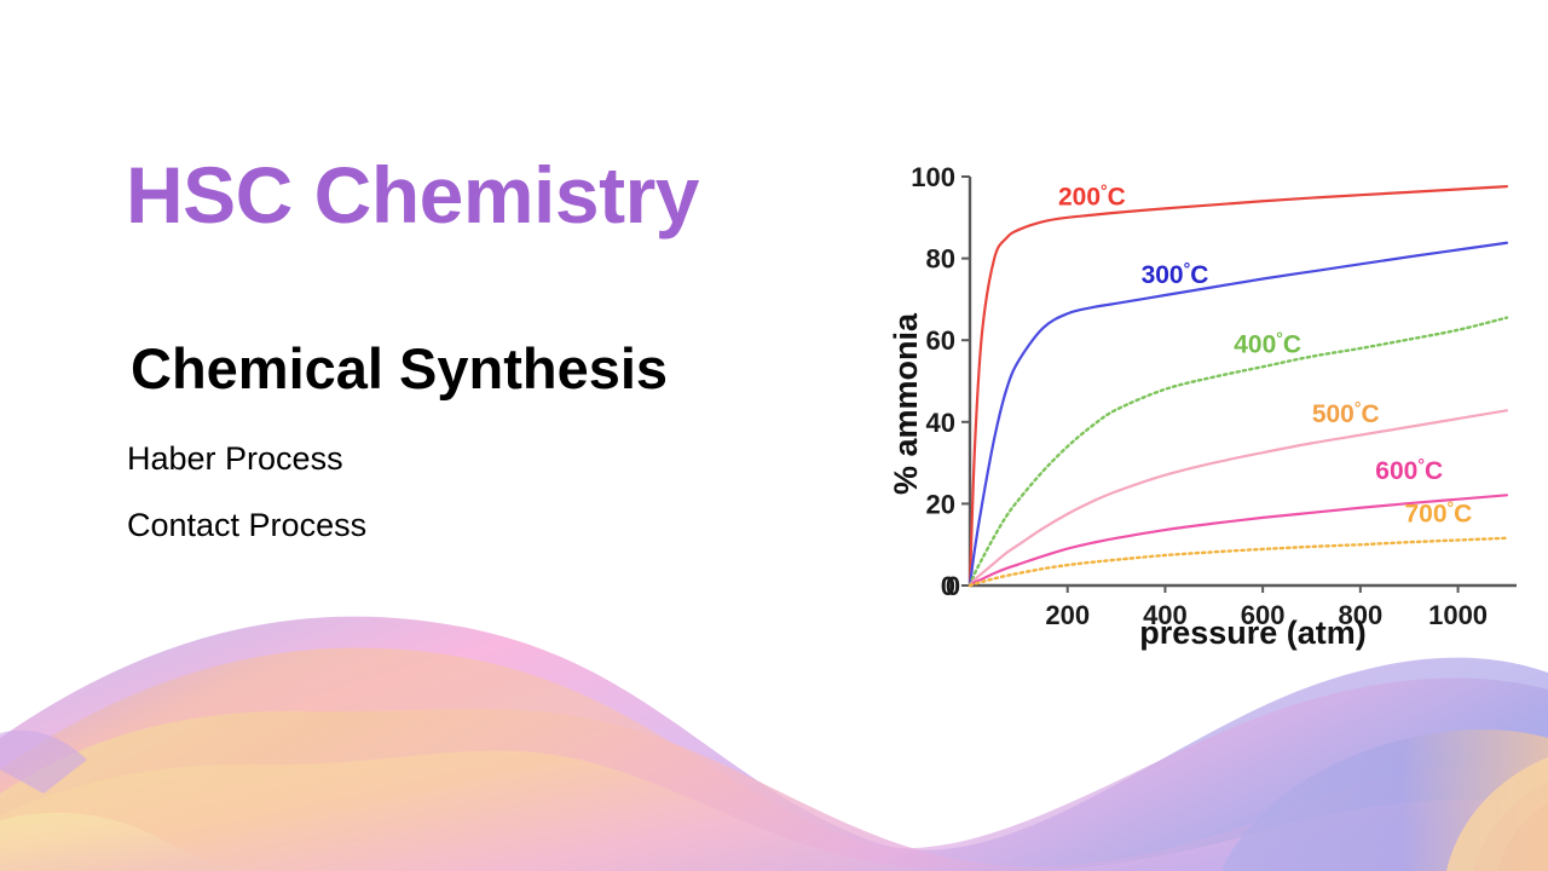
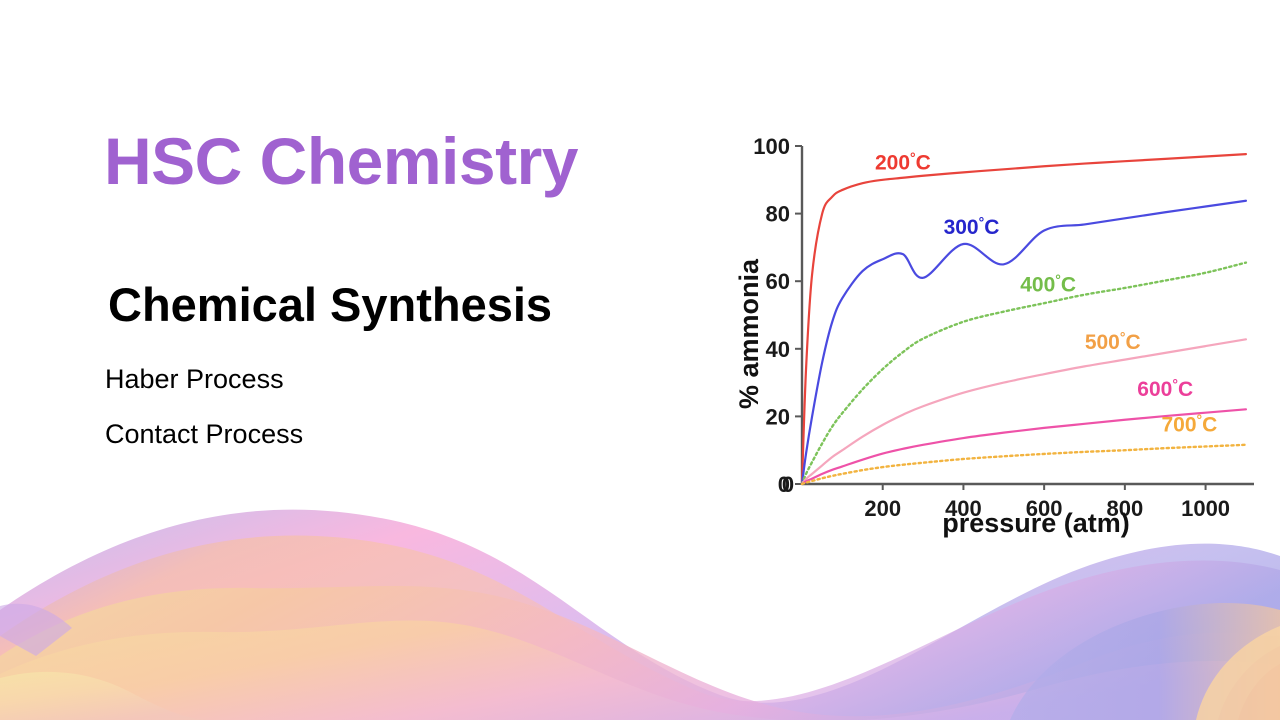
300°C/300: 69 -> 61
300°C/500: 73 -> 65
